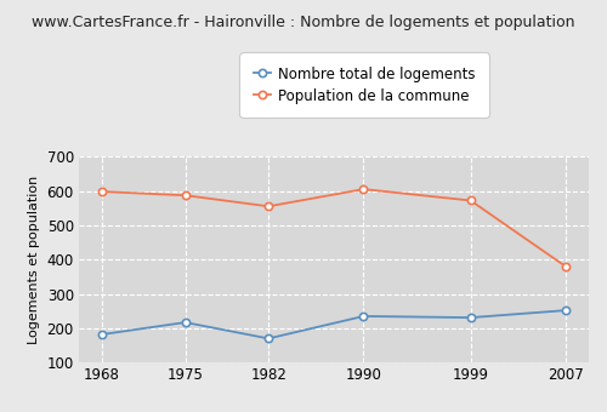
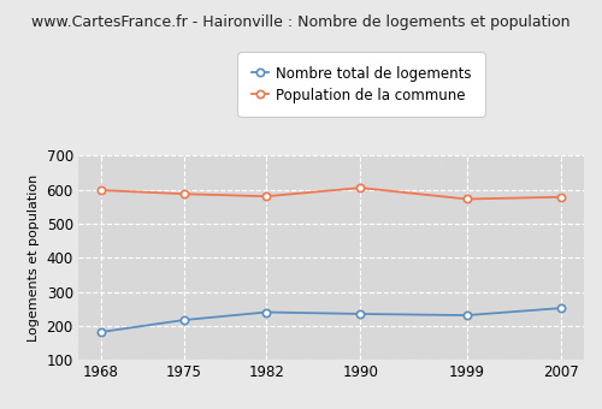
Nombre total de logements/1982: 170 -> 240
Population de la commune/1982: 555 -> 580
Population de la commune/2007: 380 -> 578
